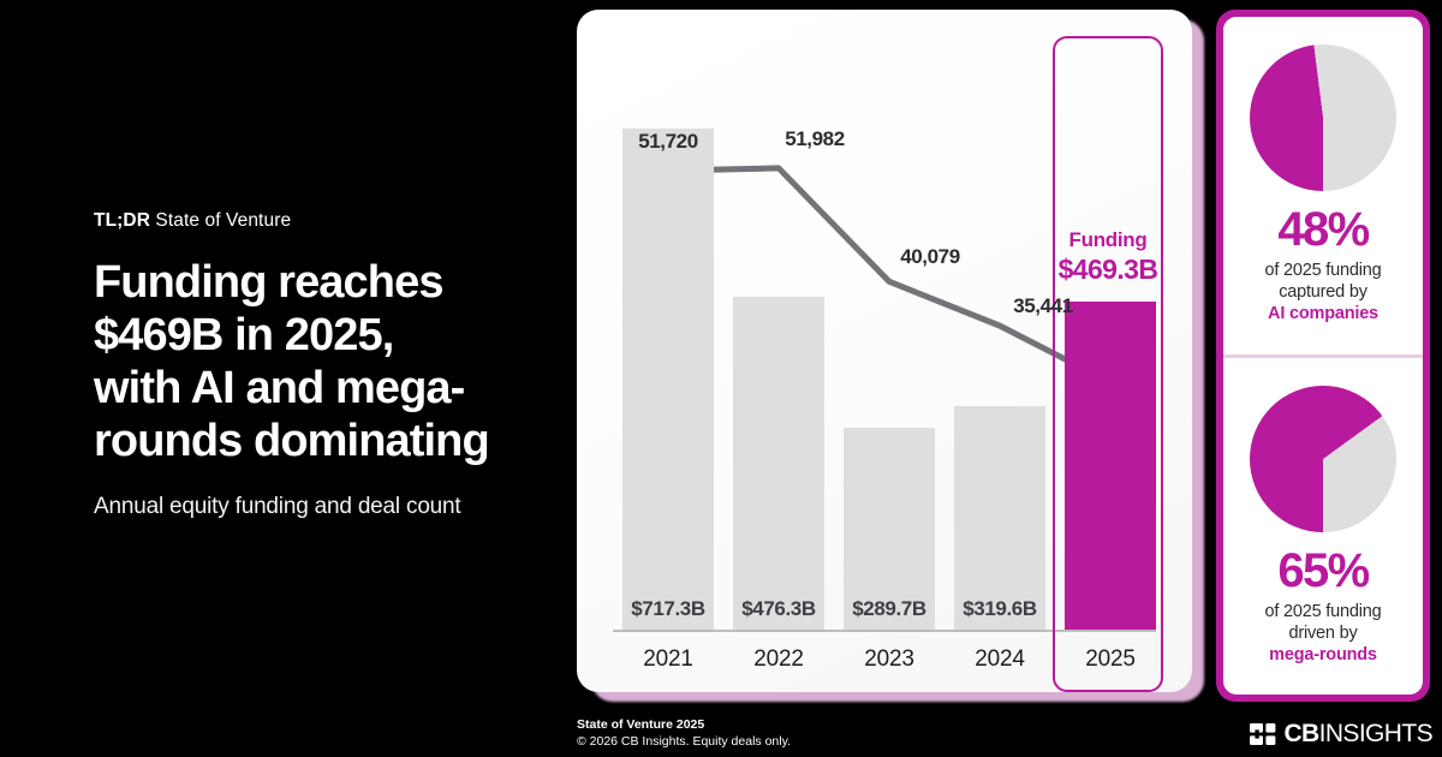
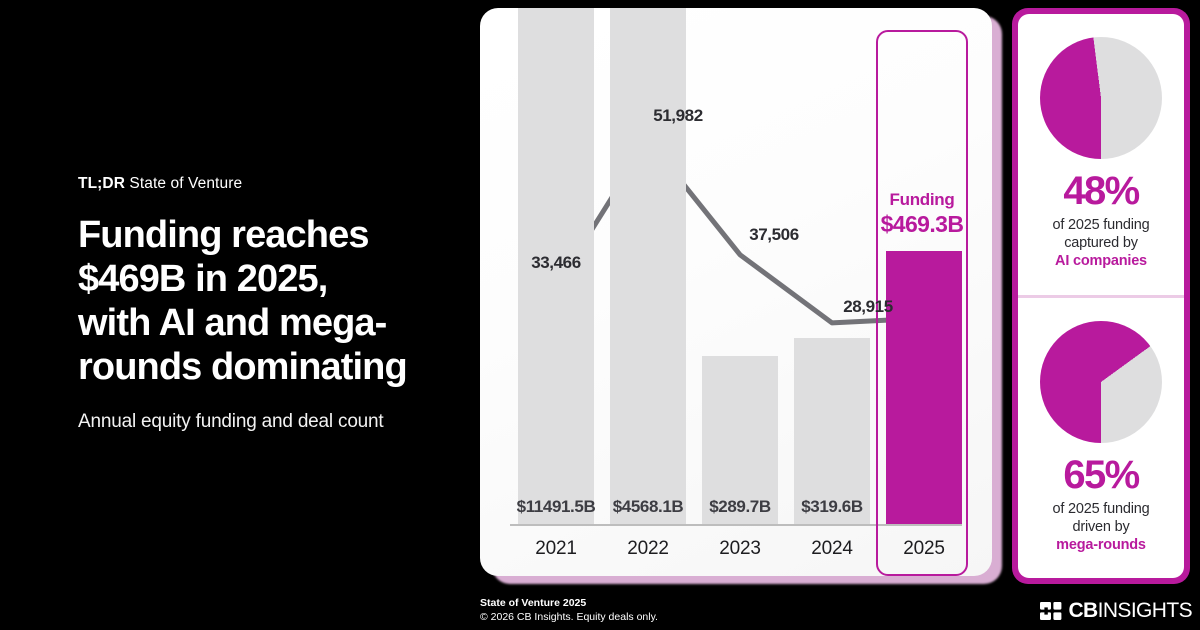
Funding/2021: $717.3B -> $11491.5B
Deals/2021: 51,720 -> 33,466
Funding/2022: $476.3B -> $4568.1B
Deals/2023: 40,079 -> 37,506
Deals/2024: 35,441 -> 28,915
